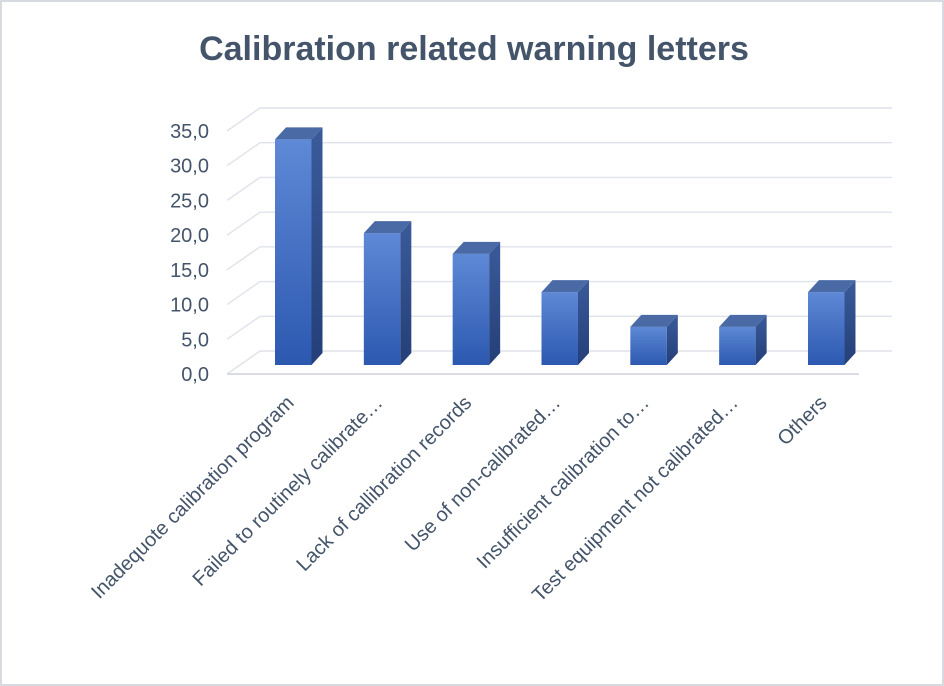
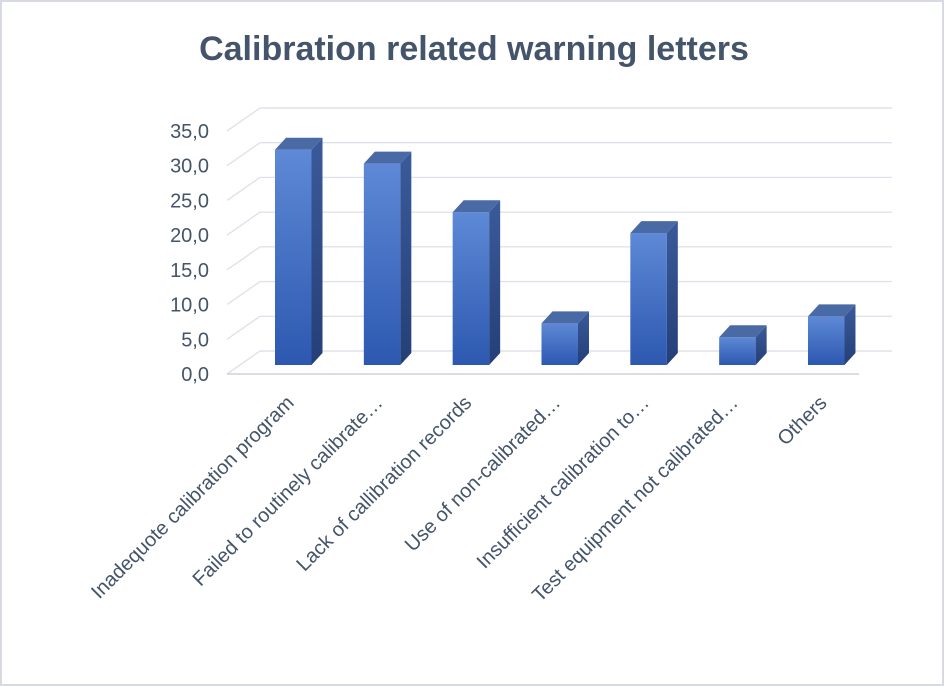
Inadequote calibration program: 32 -> 31
Failed to routinely calibrate…: 19 -> 29
Lack of callibration records: 16 -> 22
Use of non-calibrated…: 10 -> 6
Insufficient calibration to…: 6 -> 19
Test equipment not calibrated…: 6 -> 4
Others: 10 -> 7
